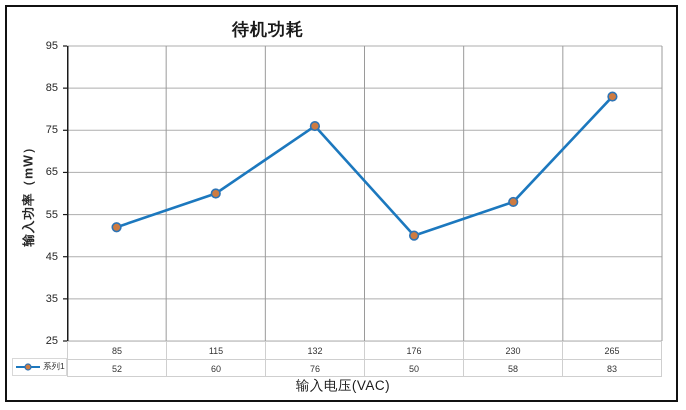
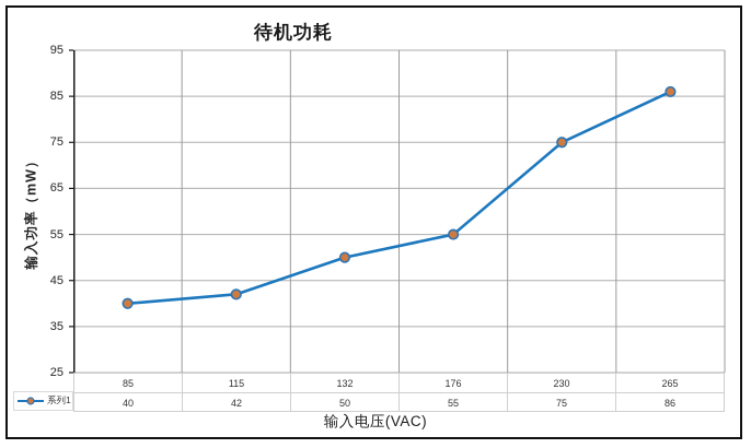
85: 52 -> 40
115: 60 -> 42
132: 76 -> 50
176: 50 -> 55
230: 58 -> 75
265: 83 -> 86
